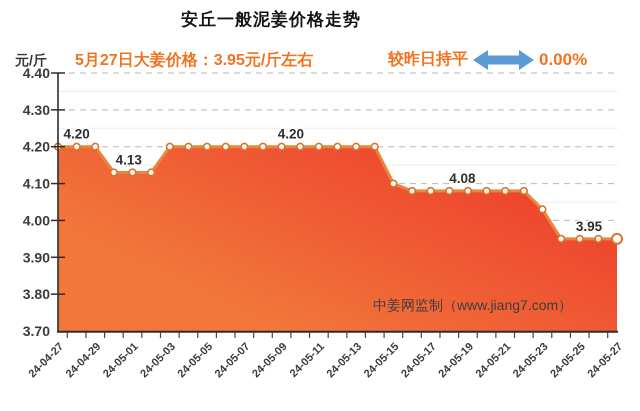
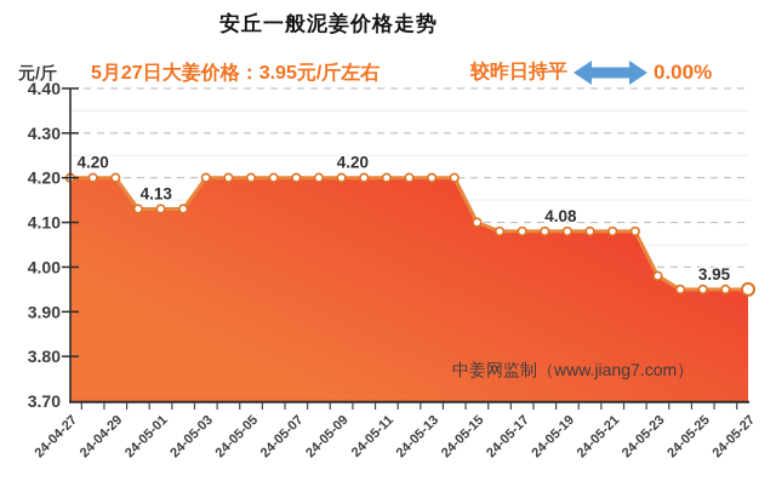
24-05-23: 4.03 -> 3.98
